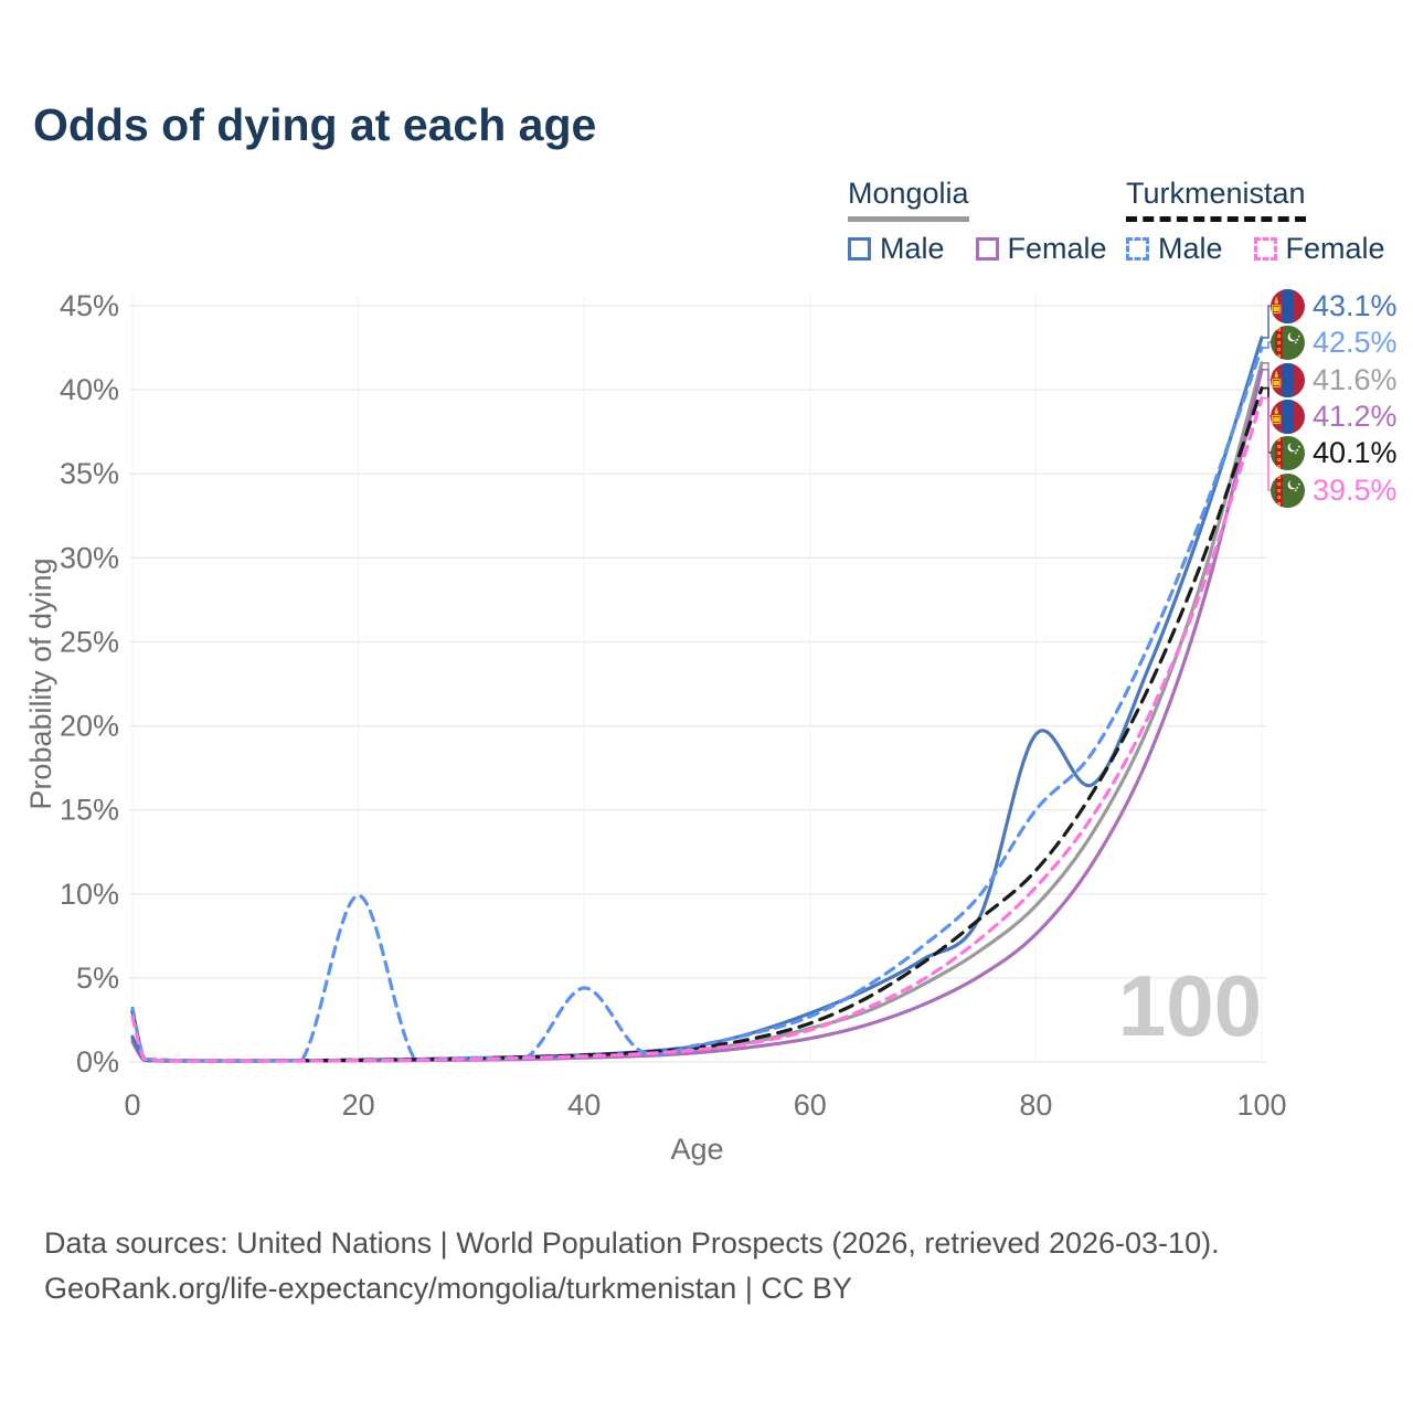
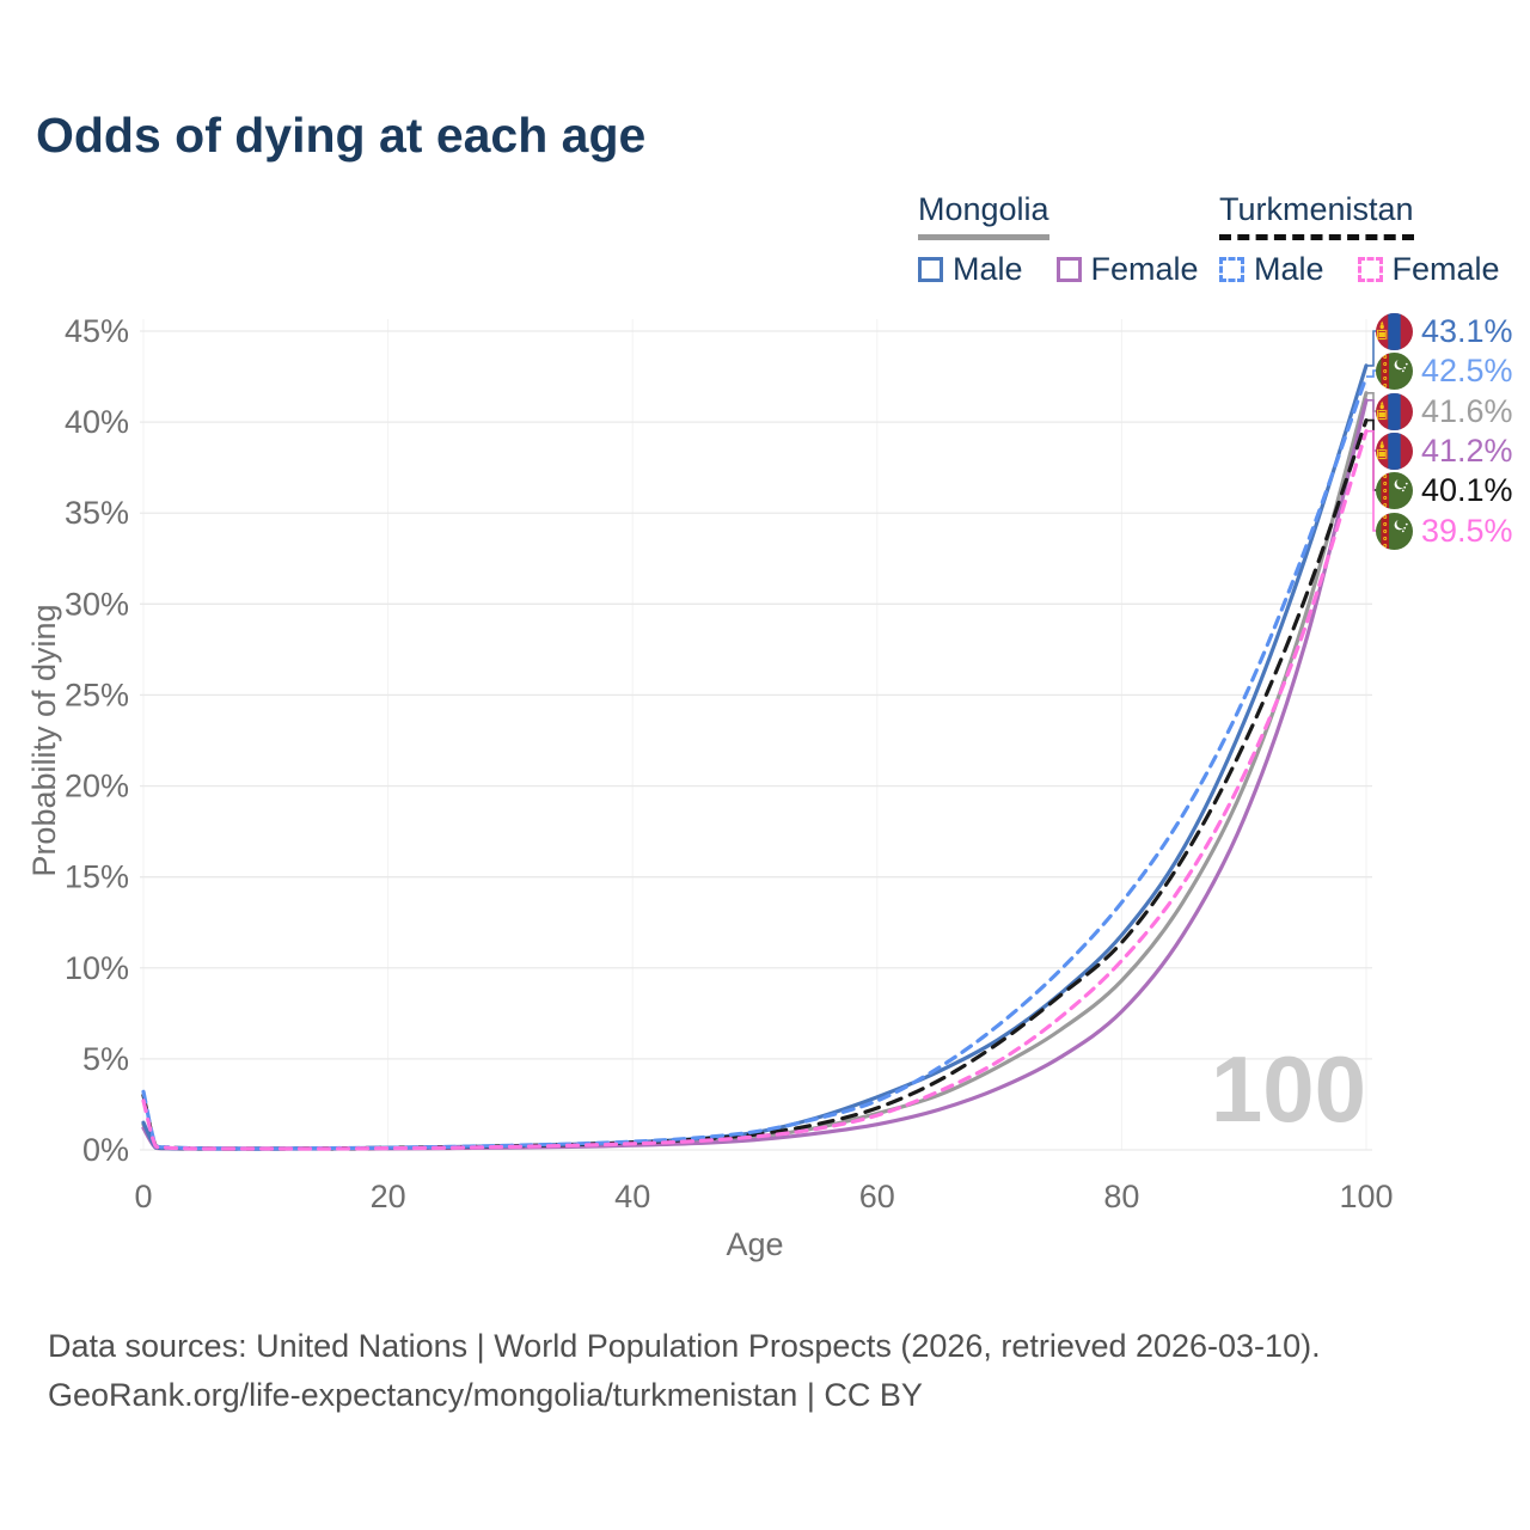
Turkmenistan Male/20: 9.9% -> 0.1%
Turkmenistan Male/40: 4.4% -> 0.5%
Mongolia Male/80: 19.5% -> 11.8%
Turkmenistan Male/80: 15.0% -> 13.6%
